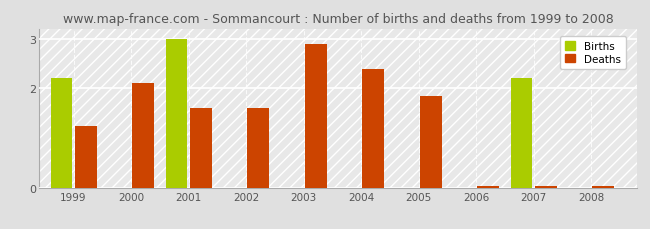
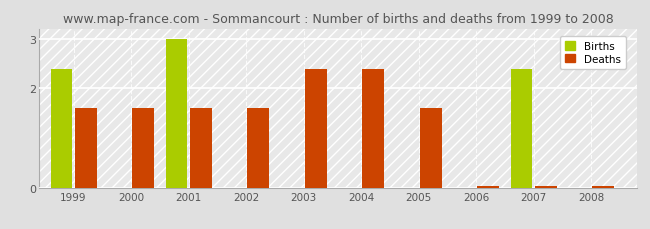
Births/1999: 2.2 -> 2.4
Deaths/1999: 1.25 -> 1.60
Deaths/2000: 2.10 -> 1.60
Deaths/2003: 2.90 -> 2.40
Deaths/2005: 1.85 -> 1.60
Births/2007: 2.2 -> 2.4
